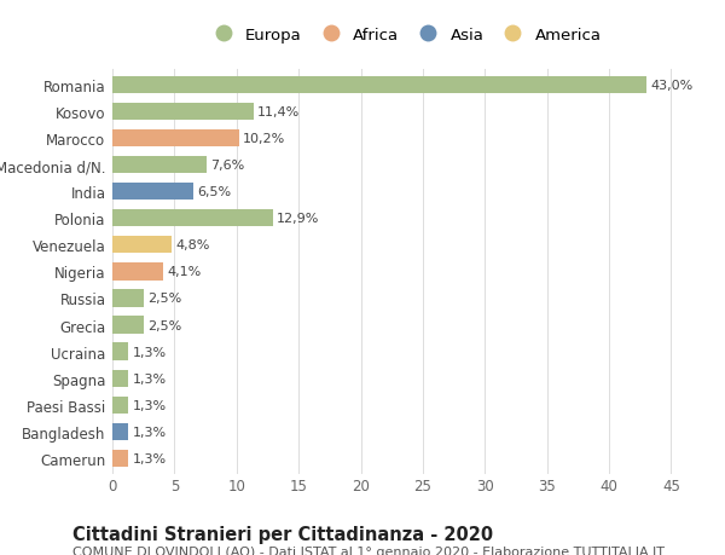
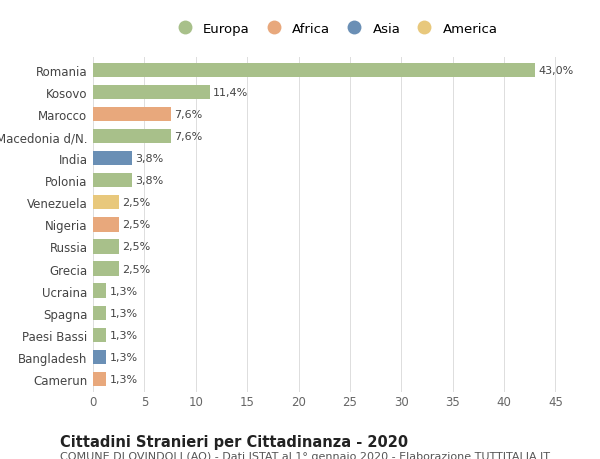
Marocco: 10,2% -> 7,6%
India: 6,5% -> 3,8%
Polonia: 12,9% -> 3,8%
Venezuela: 4,8% -> 2,5%
Nigeria: 4,1% -> 2,5%
